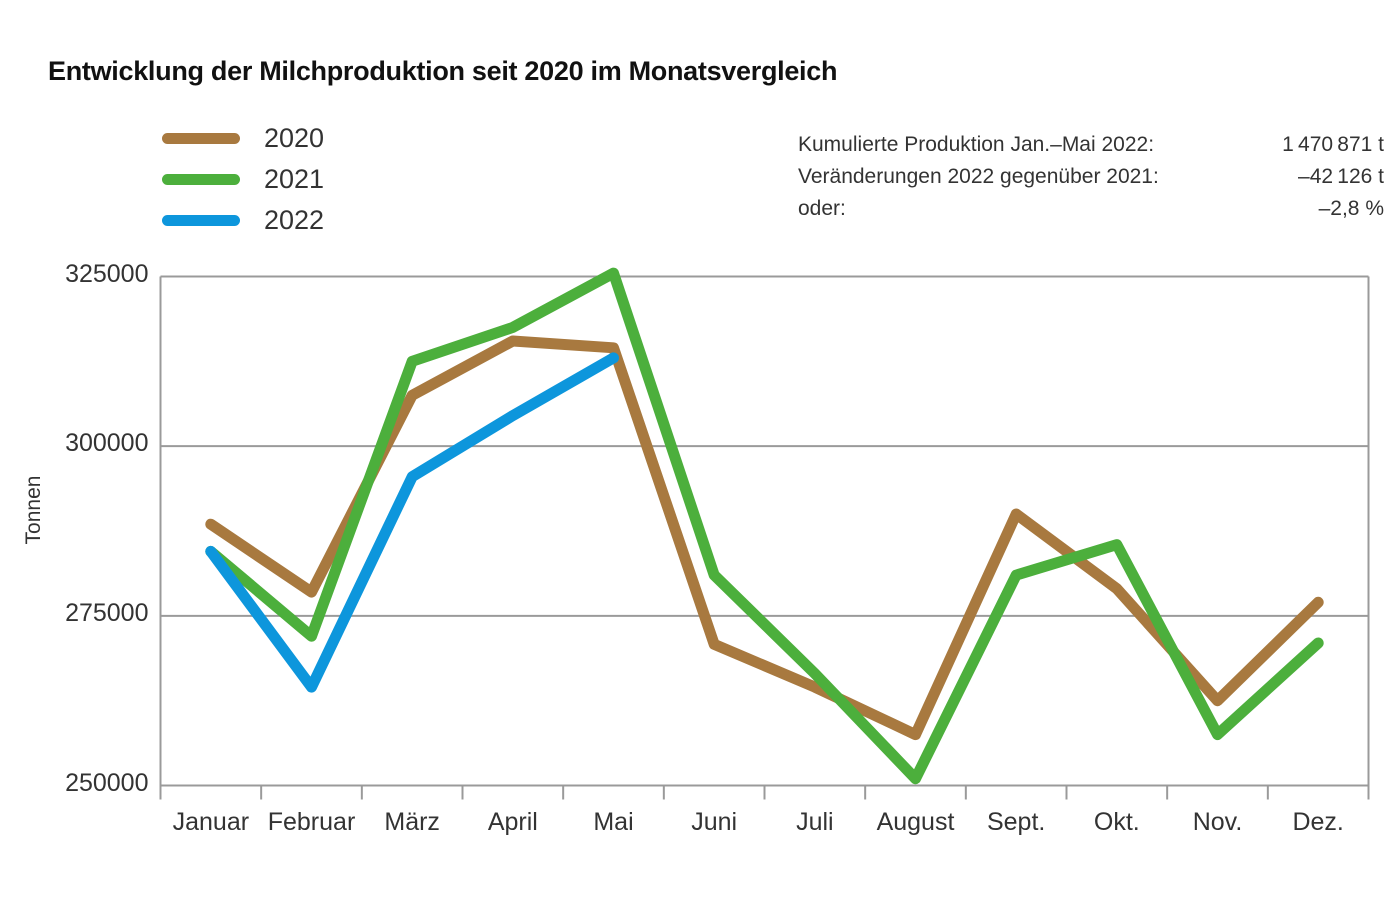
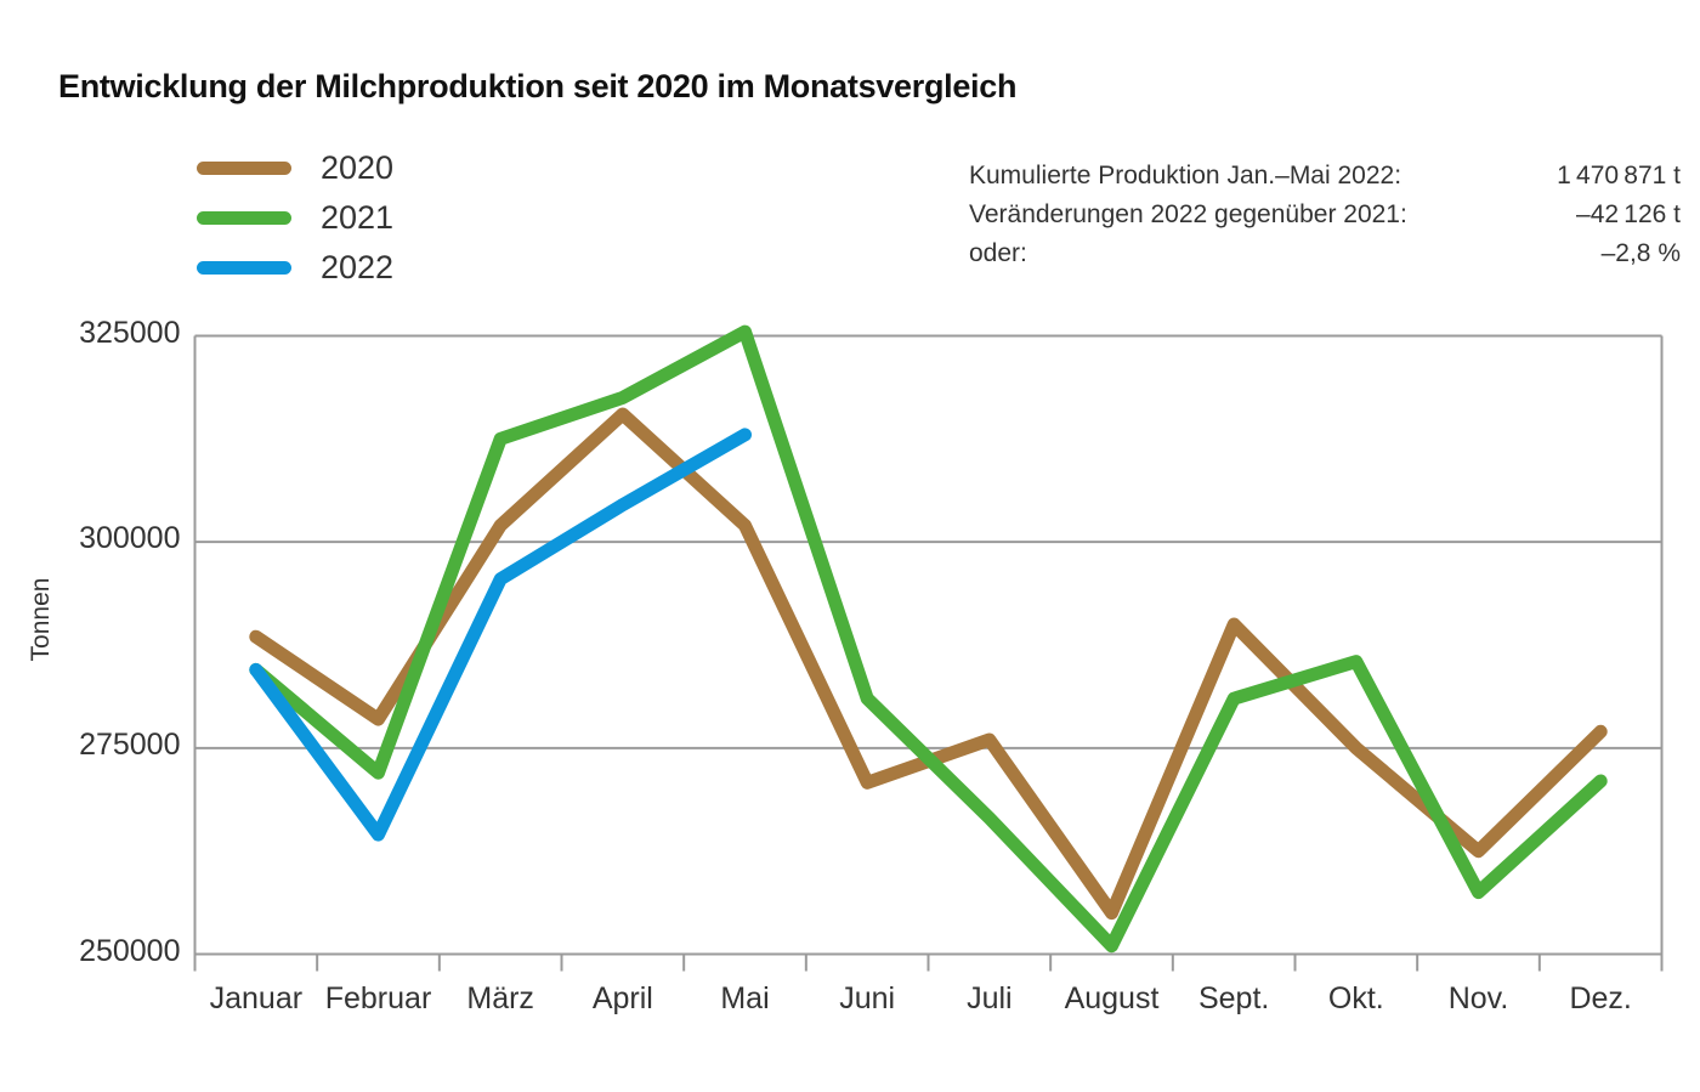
2020/März: 308000 -> 302000
2020/Mai: 314000 -> 302000
2020/Juli: 264000 -> 276000
2020/August: 258000 -> 255000
2020/Okt.: 279000 -> 275000
